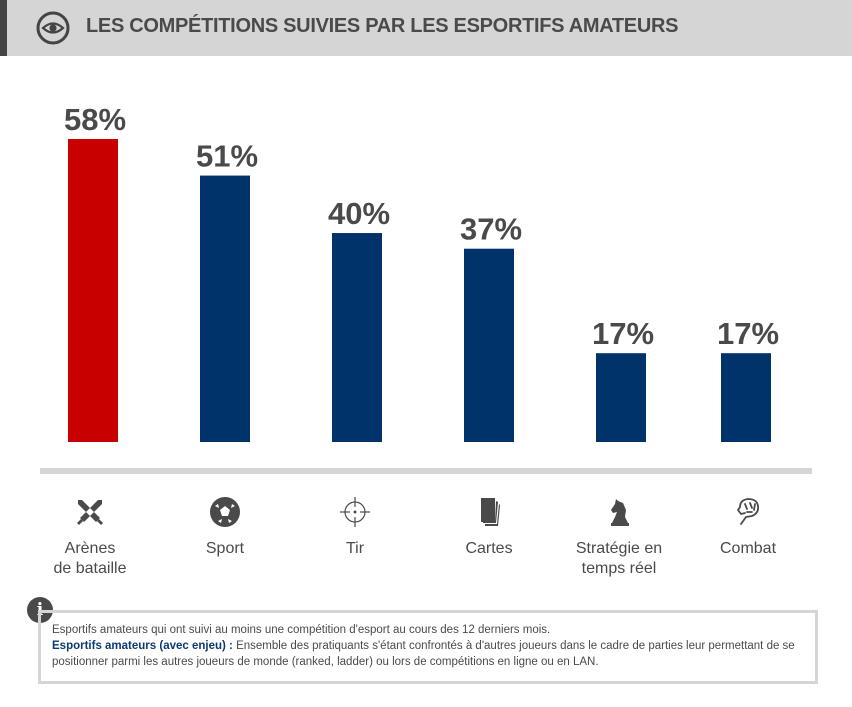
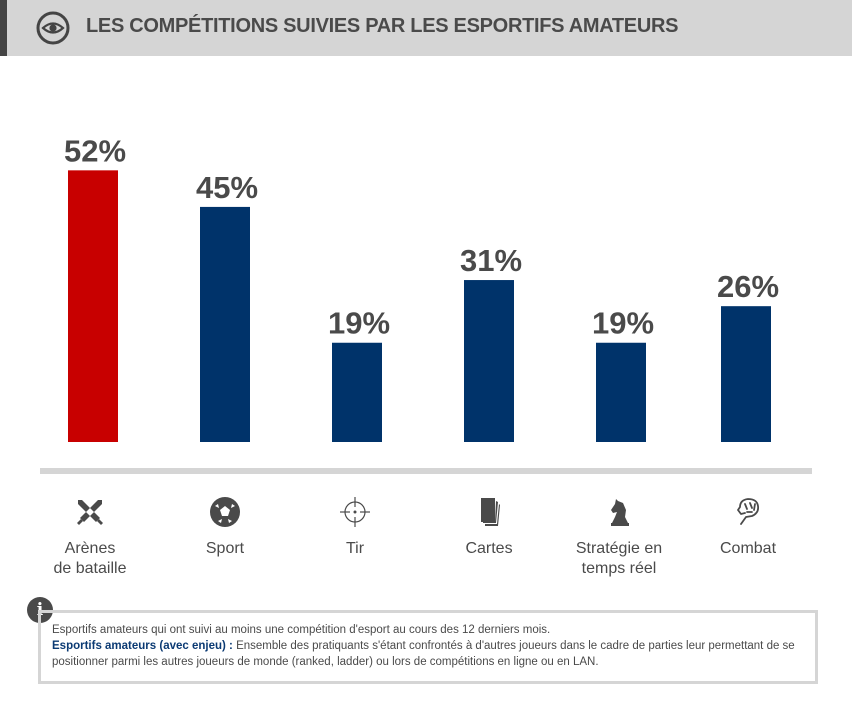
Arènes de bataille: 58% -> 52%
Sport: 51% -> 45%
Tir: 40% -> 19%
Cartes: 37% -> 31%
Stratégie en temps réel: 17% -> 19%
Combat: 17% -> 26%
